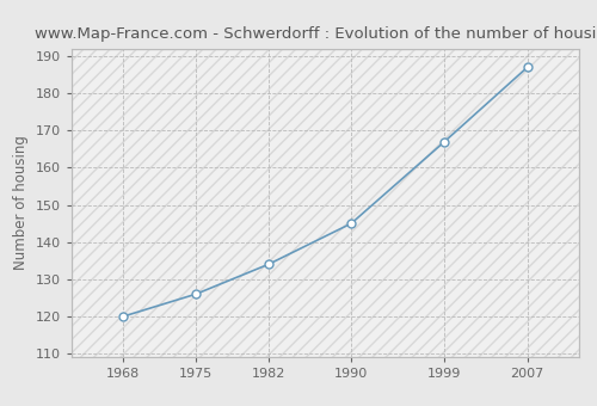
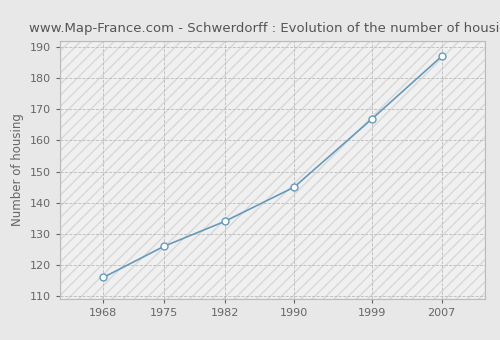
1968: 120 -> 116
